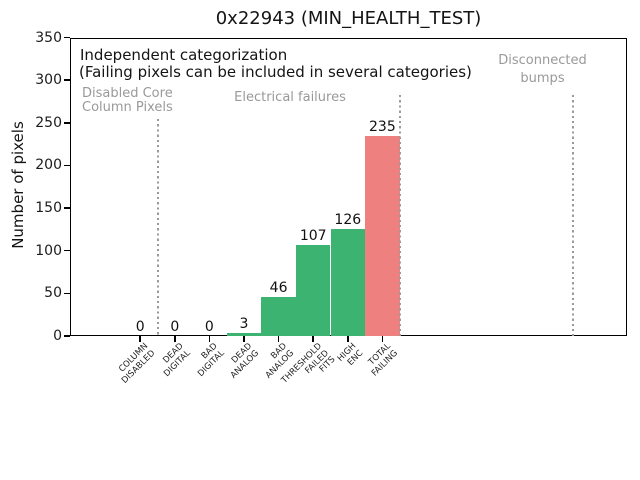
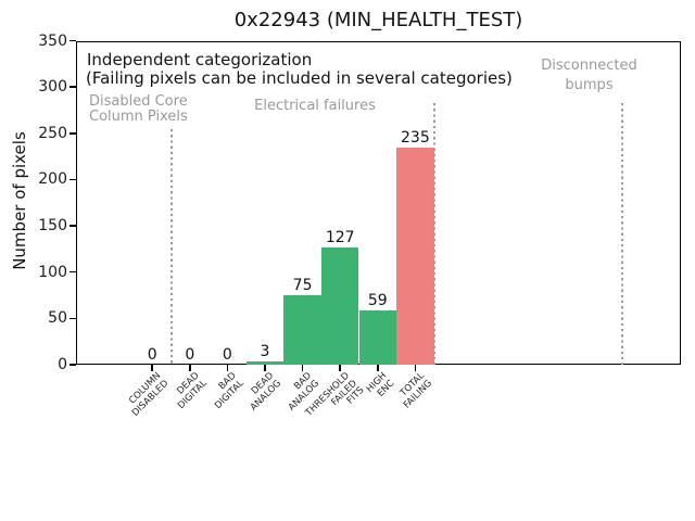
BAD ANALOG: 46 -> 75
THRESHOLD FAILED FITS: 107 -> 127
HIGH ENC: 126 -> 59
